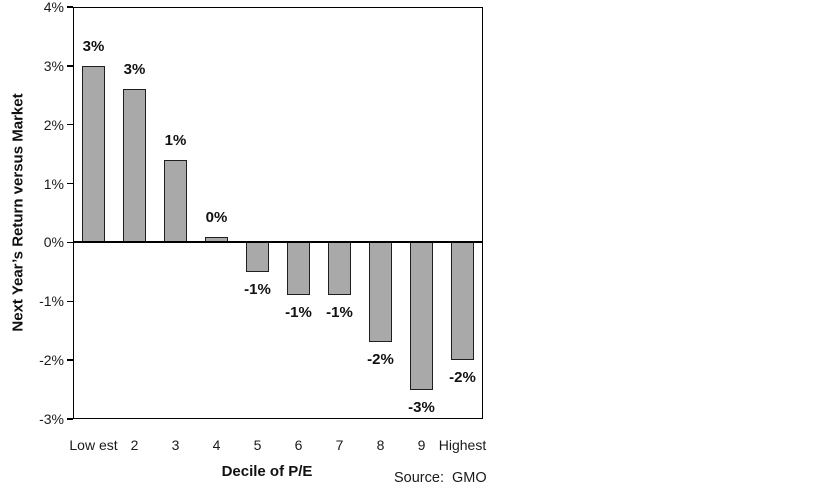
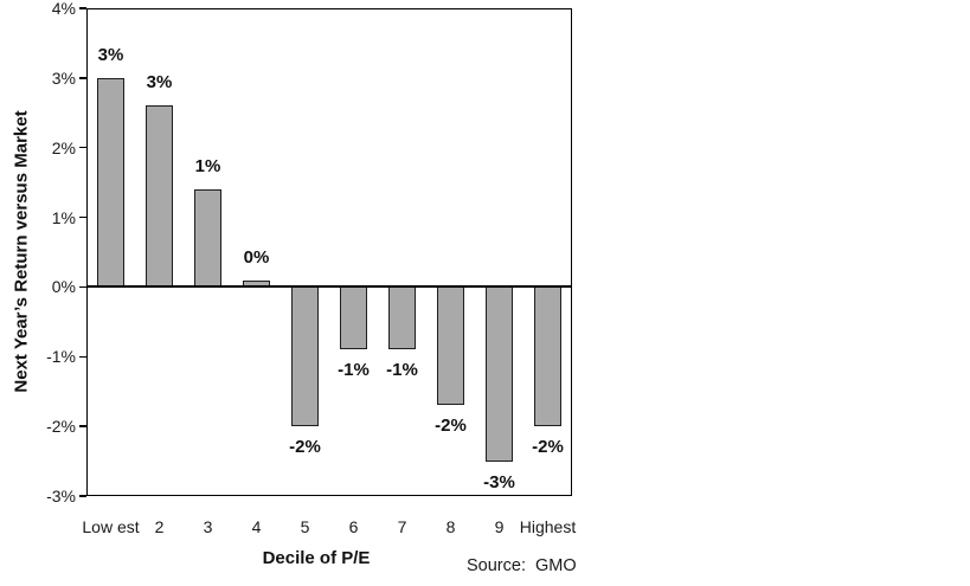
5: -1% -> -2%
